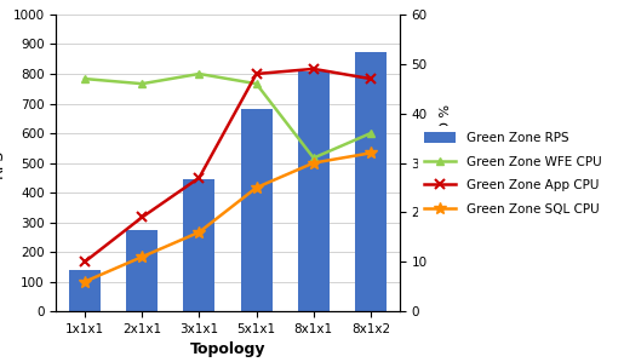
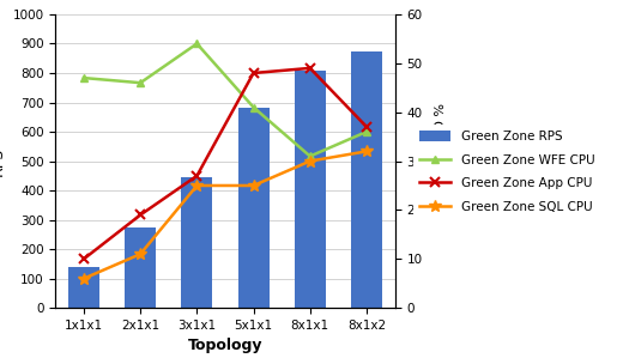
Green Zone WFE CPU/3x1x1: 48 -> 54
Green Zone SQL CPU/3x1x1: 16 -> 25
Green Zone WFE CPU/5x1x1: 46 -> 41
Green Zone App CPU/8x1x2: 47 -> 37
